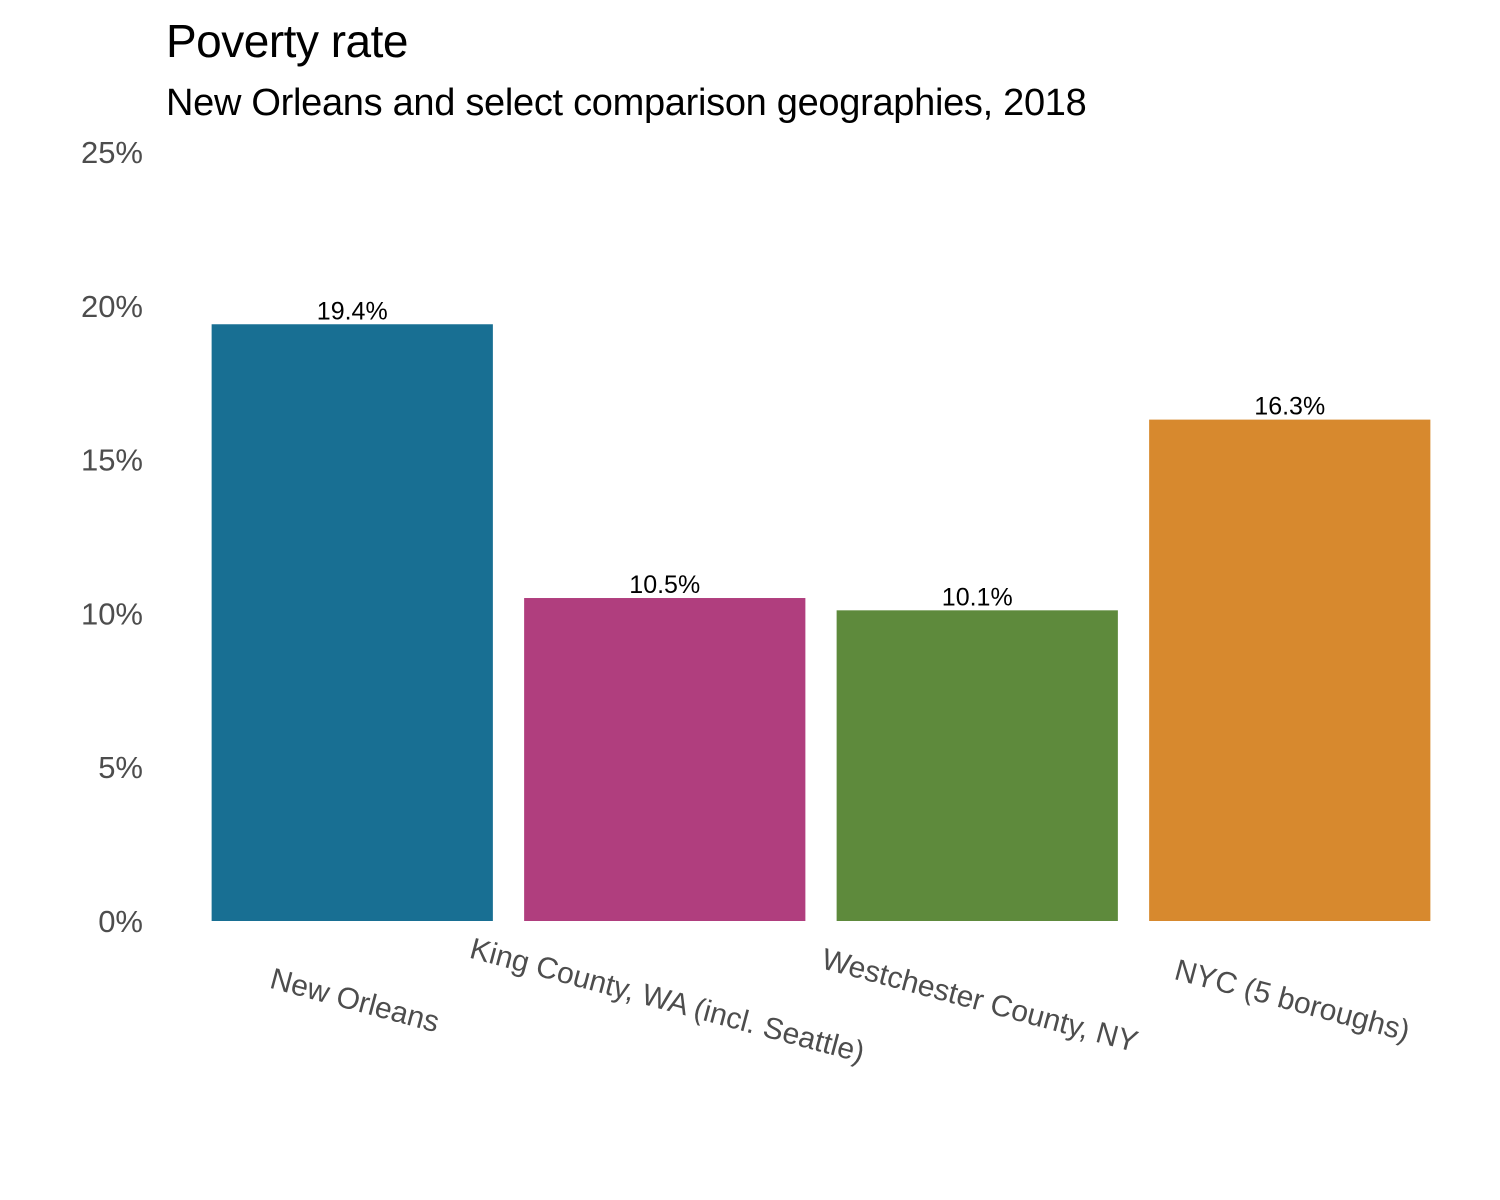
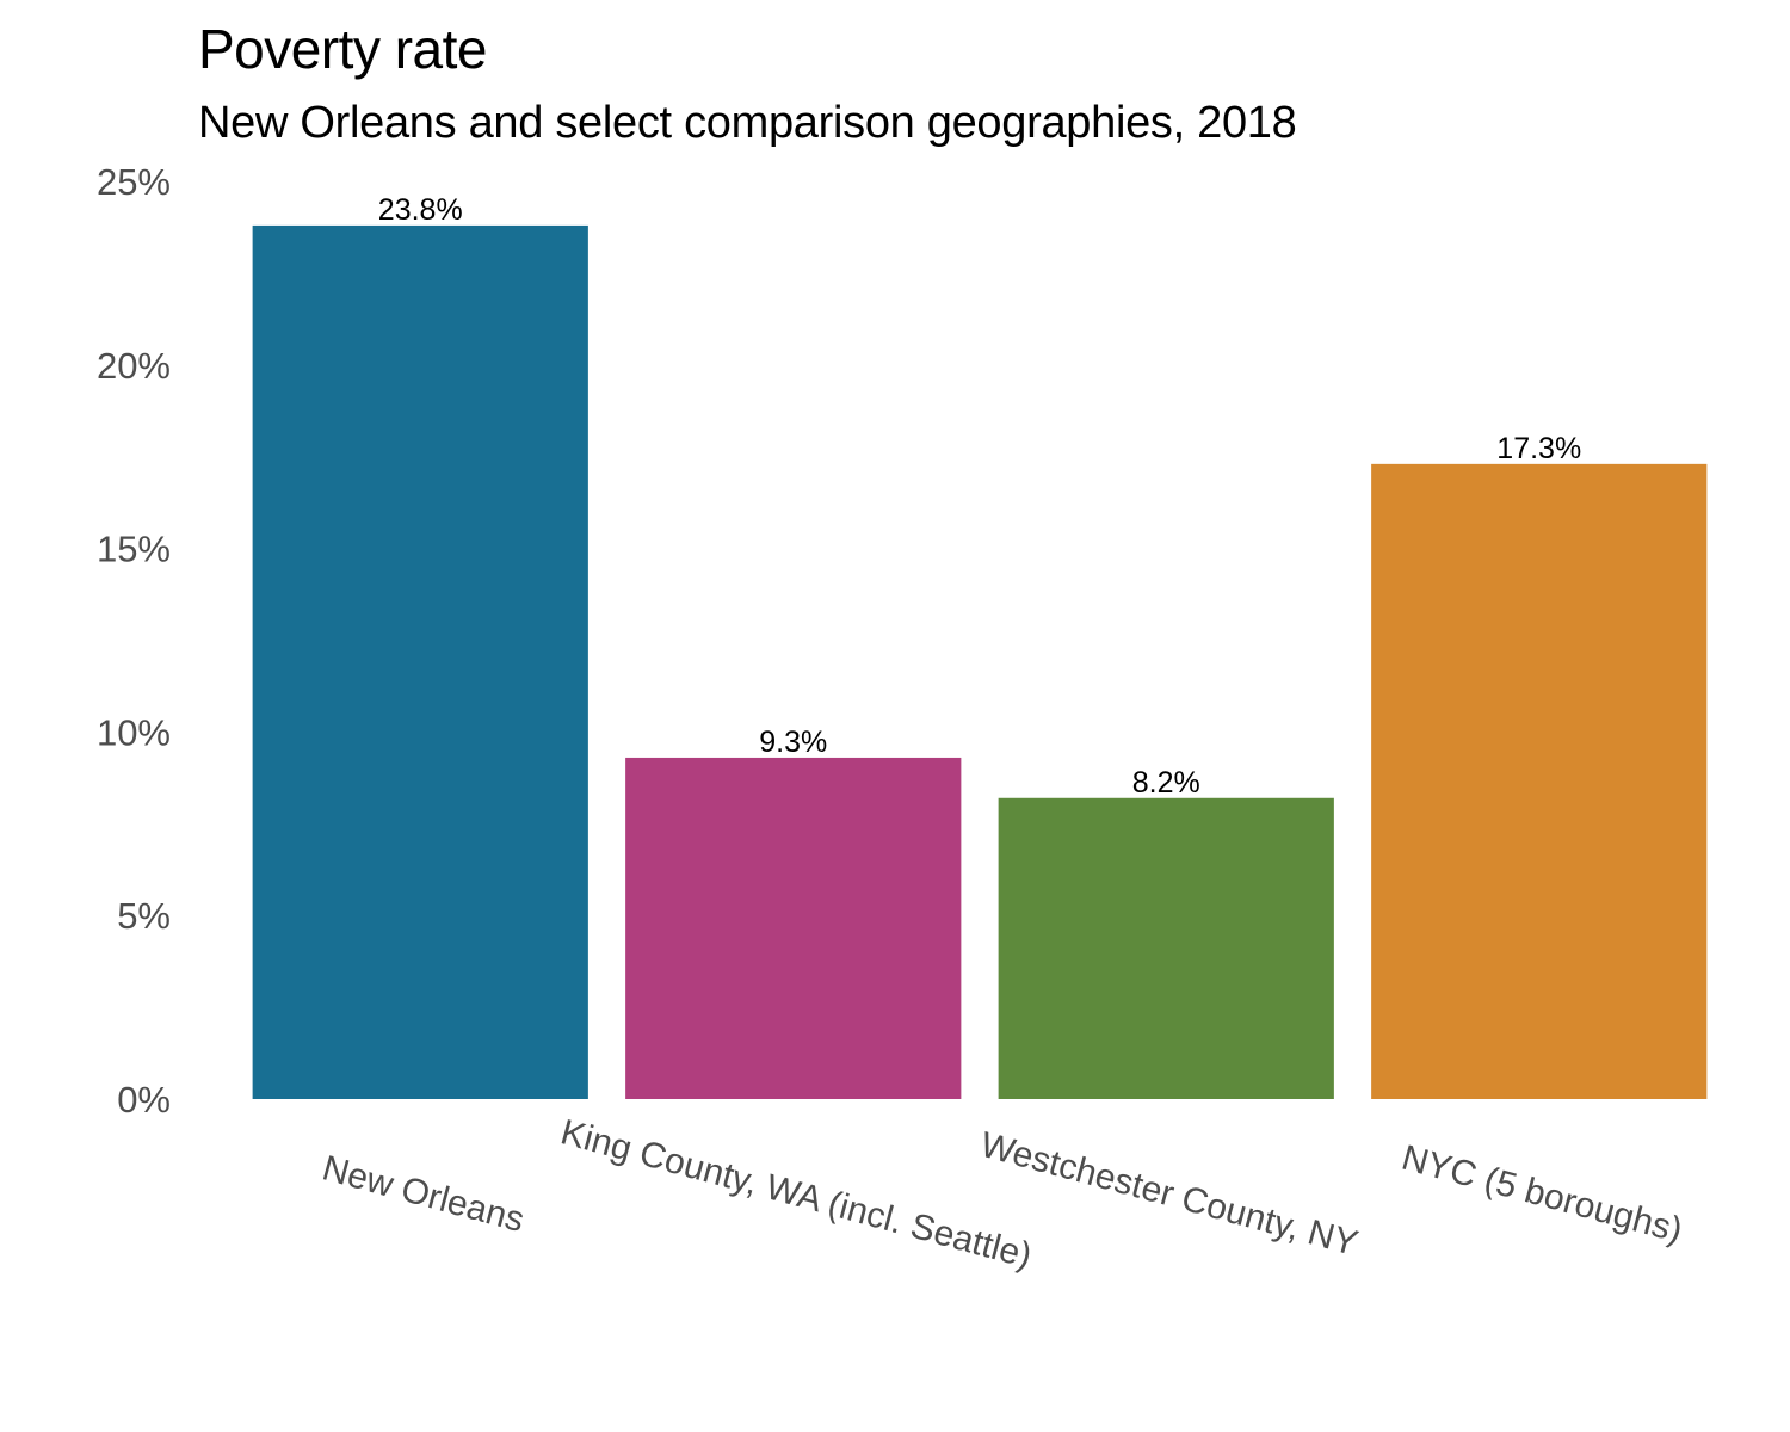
New Orleans: 19.4% -> 23.8%
King County, WA (incl. Seattle): 10.5% -> 9.3%
Westchester County, NY: 10.1% -> 8.2%
NYC (5 boroughs): 16.3% -> 17.3%
